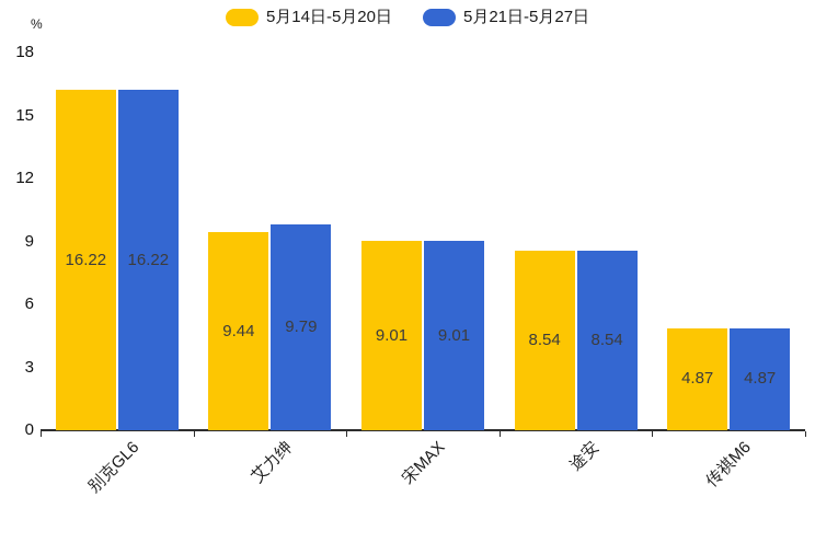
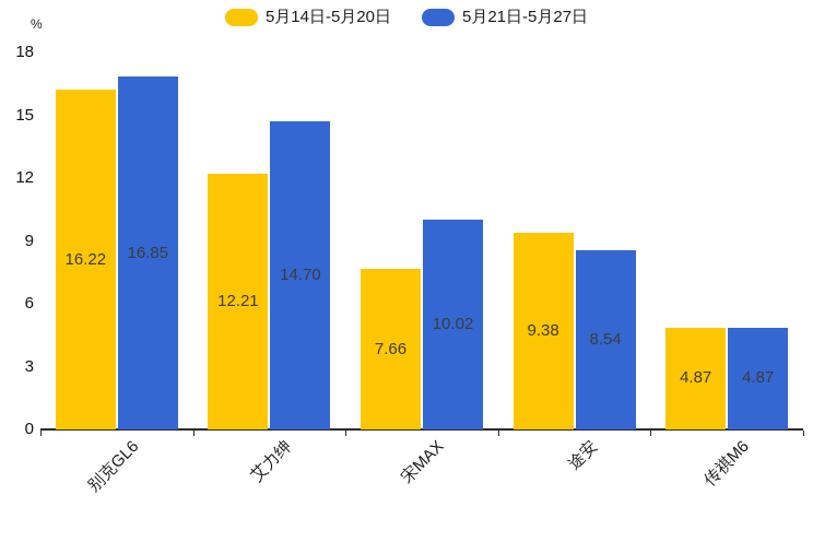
5月21日-5月27日/别克GL6: 16.22 -> 16.85
5月14日-5月20日/艾力绅: 9.44 -> 12.21
5月21日-5月27日/艾力绅: 9.79 -> 14.70
5月14日-5月20日/宋MAX: 9.01 -> 7.66
5月21日-5月27日/宋MAX: 9.01 -> 10.02
5月14日-5月20日/途安: 8.54 -> 9.38
